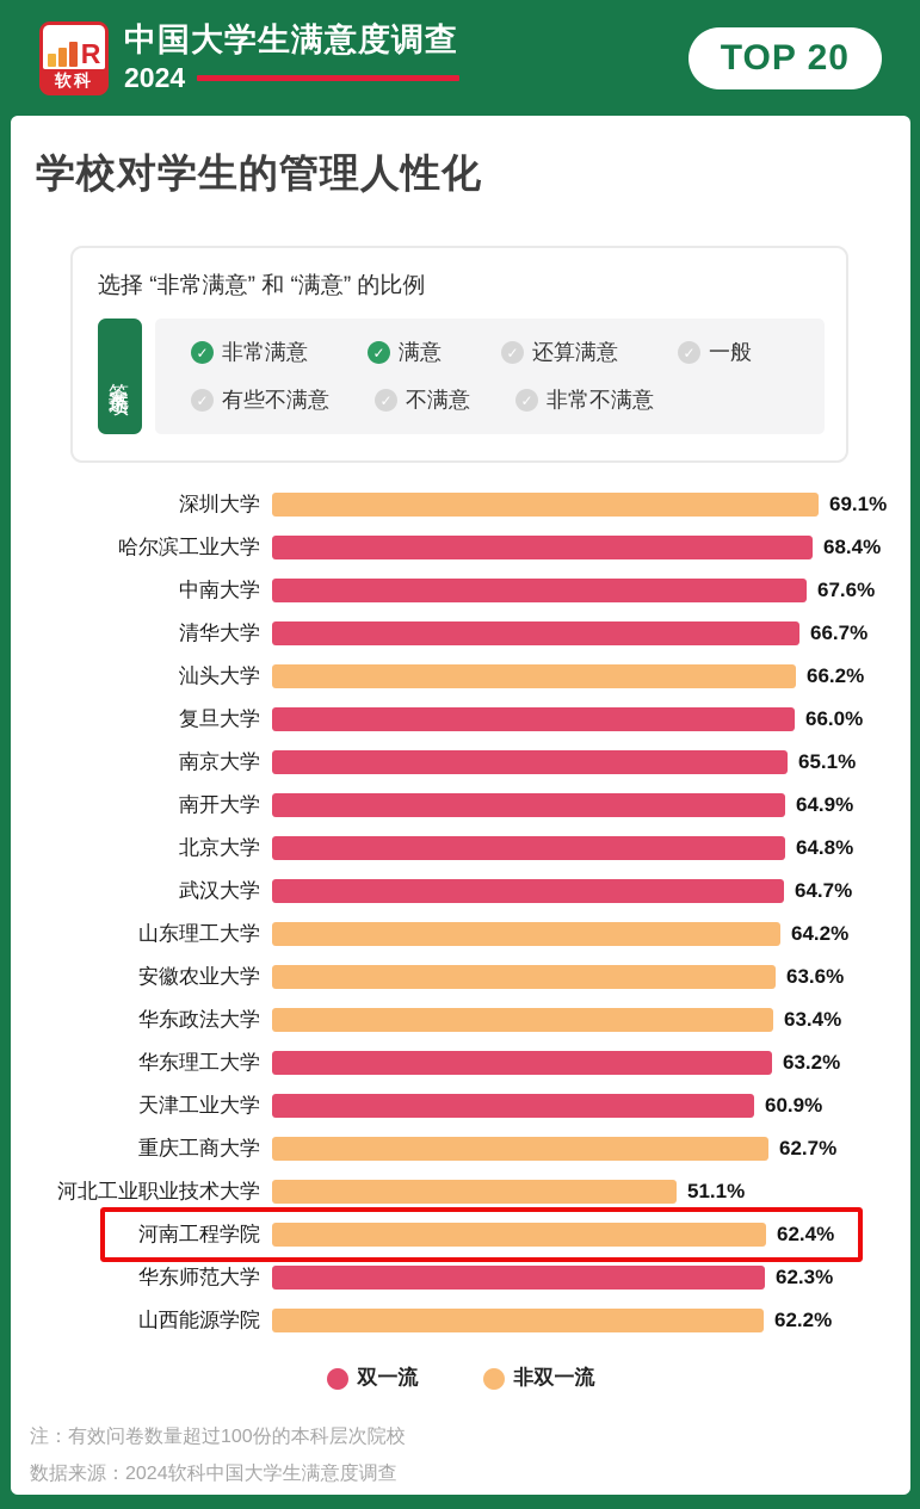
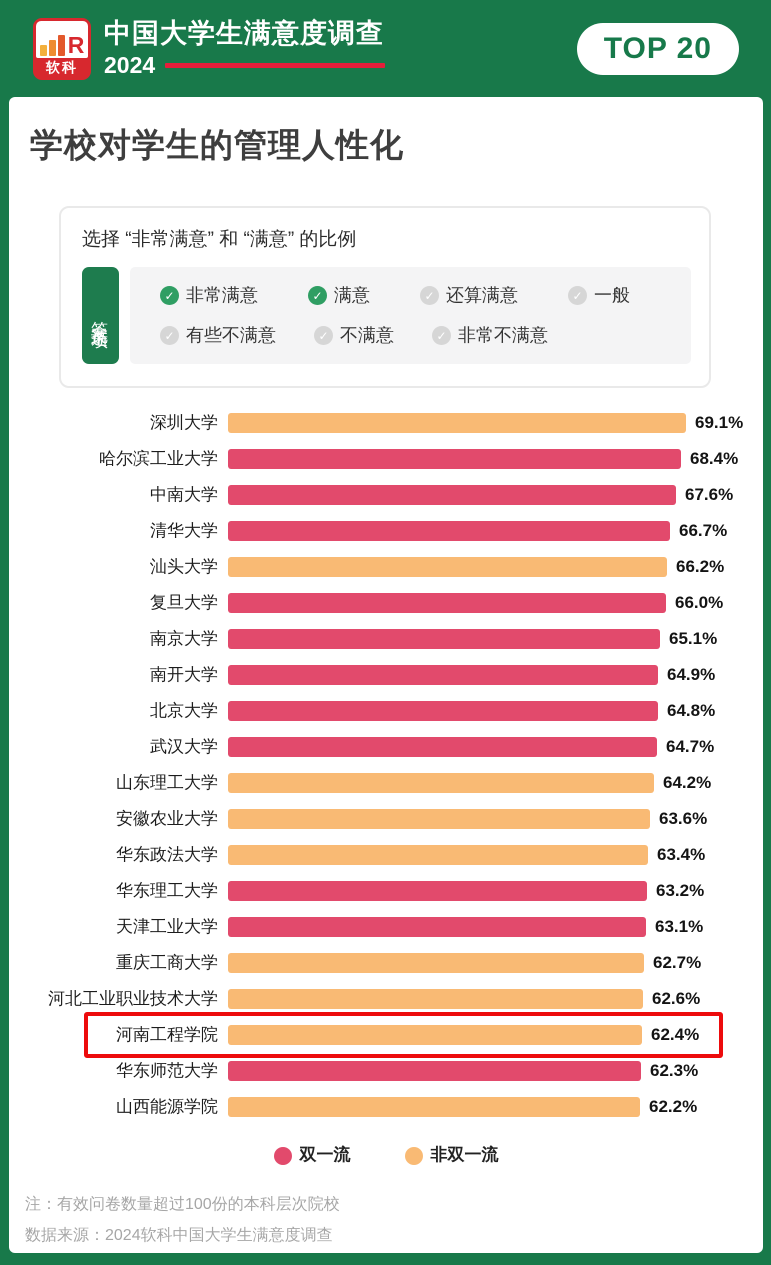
天津工业大学: 60.9% -> 63.1%
河北工业职业技术大学: 51.1% -> 62.6%
